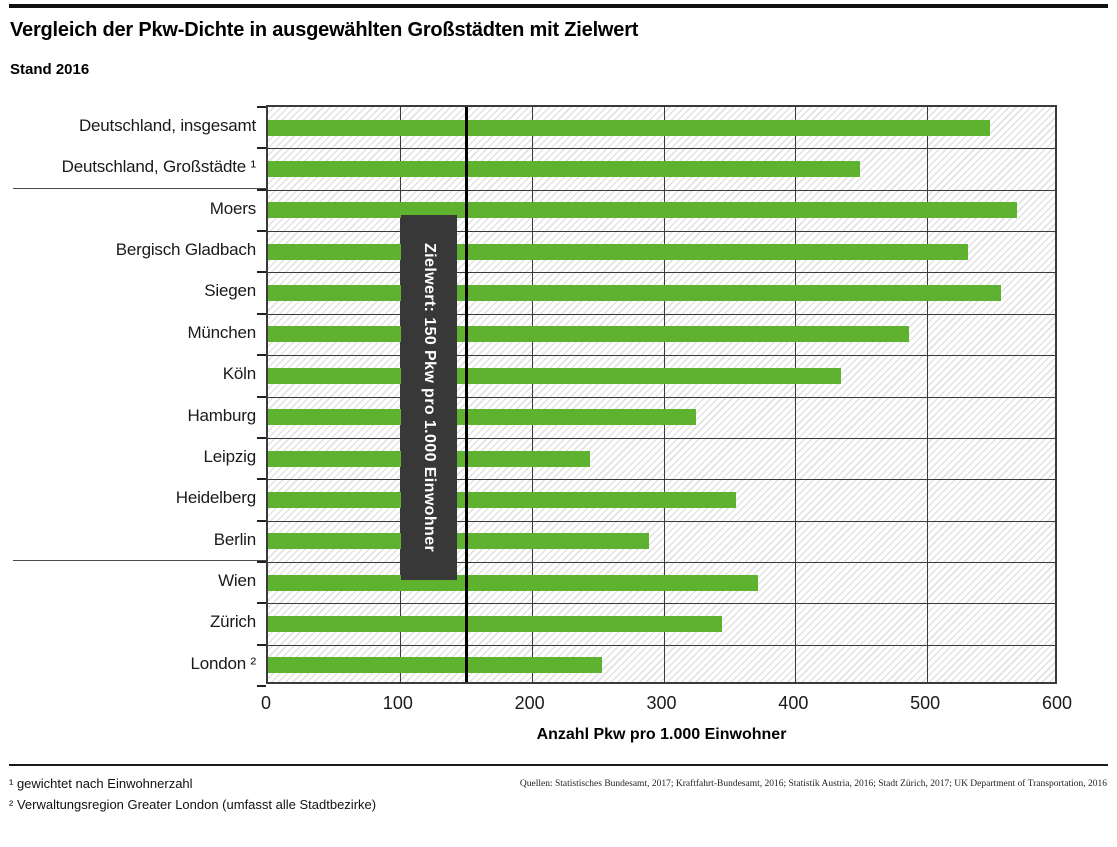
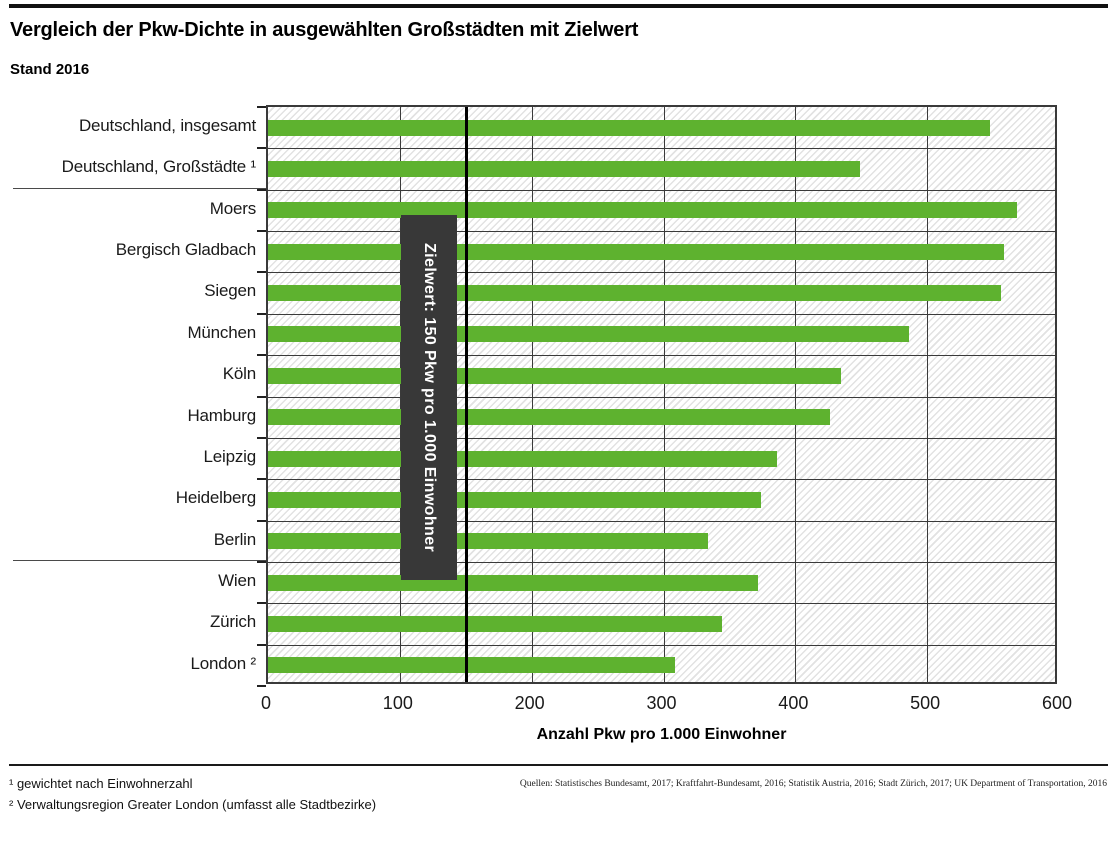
Bergisch Gladbach: 531 -> 558
Hamburg: 325 -> 426
Leipzig: 244 -> 386
Heidelberg: 355 -> 374
Berlin: 289 -> 334
London ²: 253 -> 309
